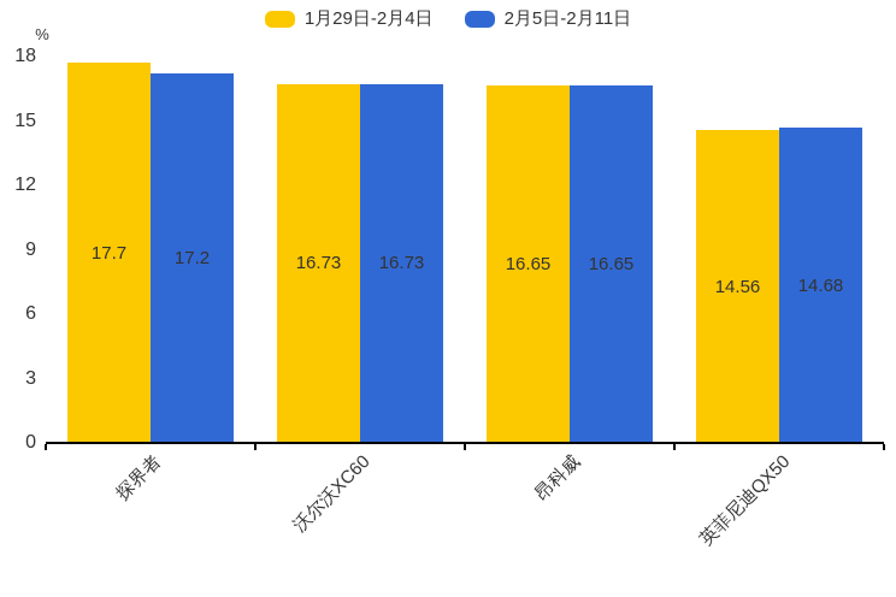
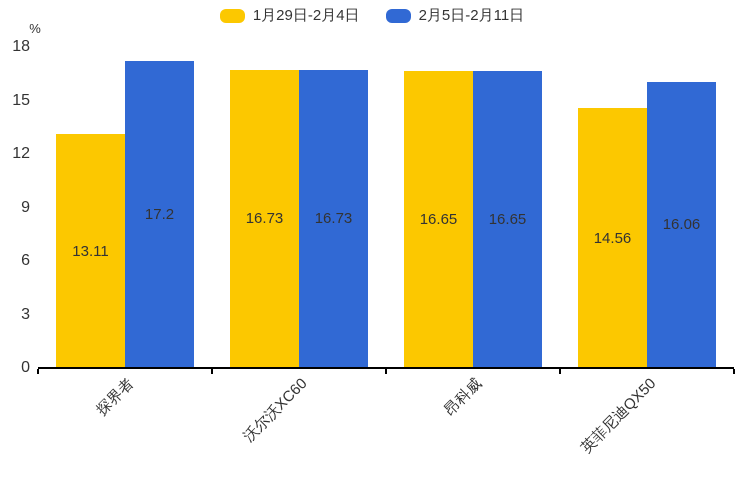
1月29日-2月4日/探界者: 17.7 -> 13.11
2月5日-2月11日/英菲尼迪QX50: 14.68 -> 16.06
